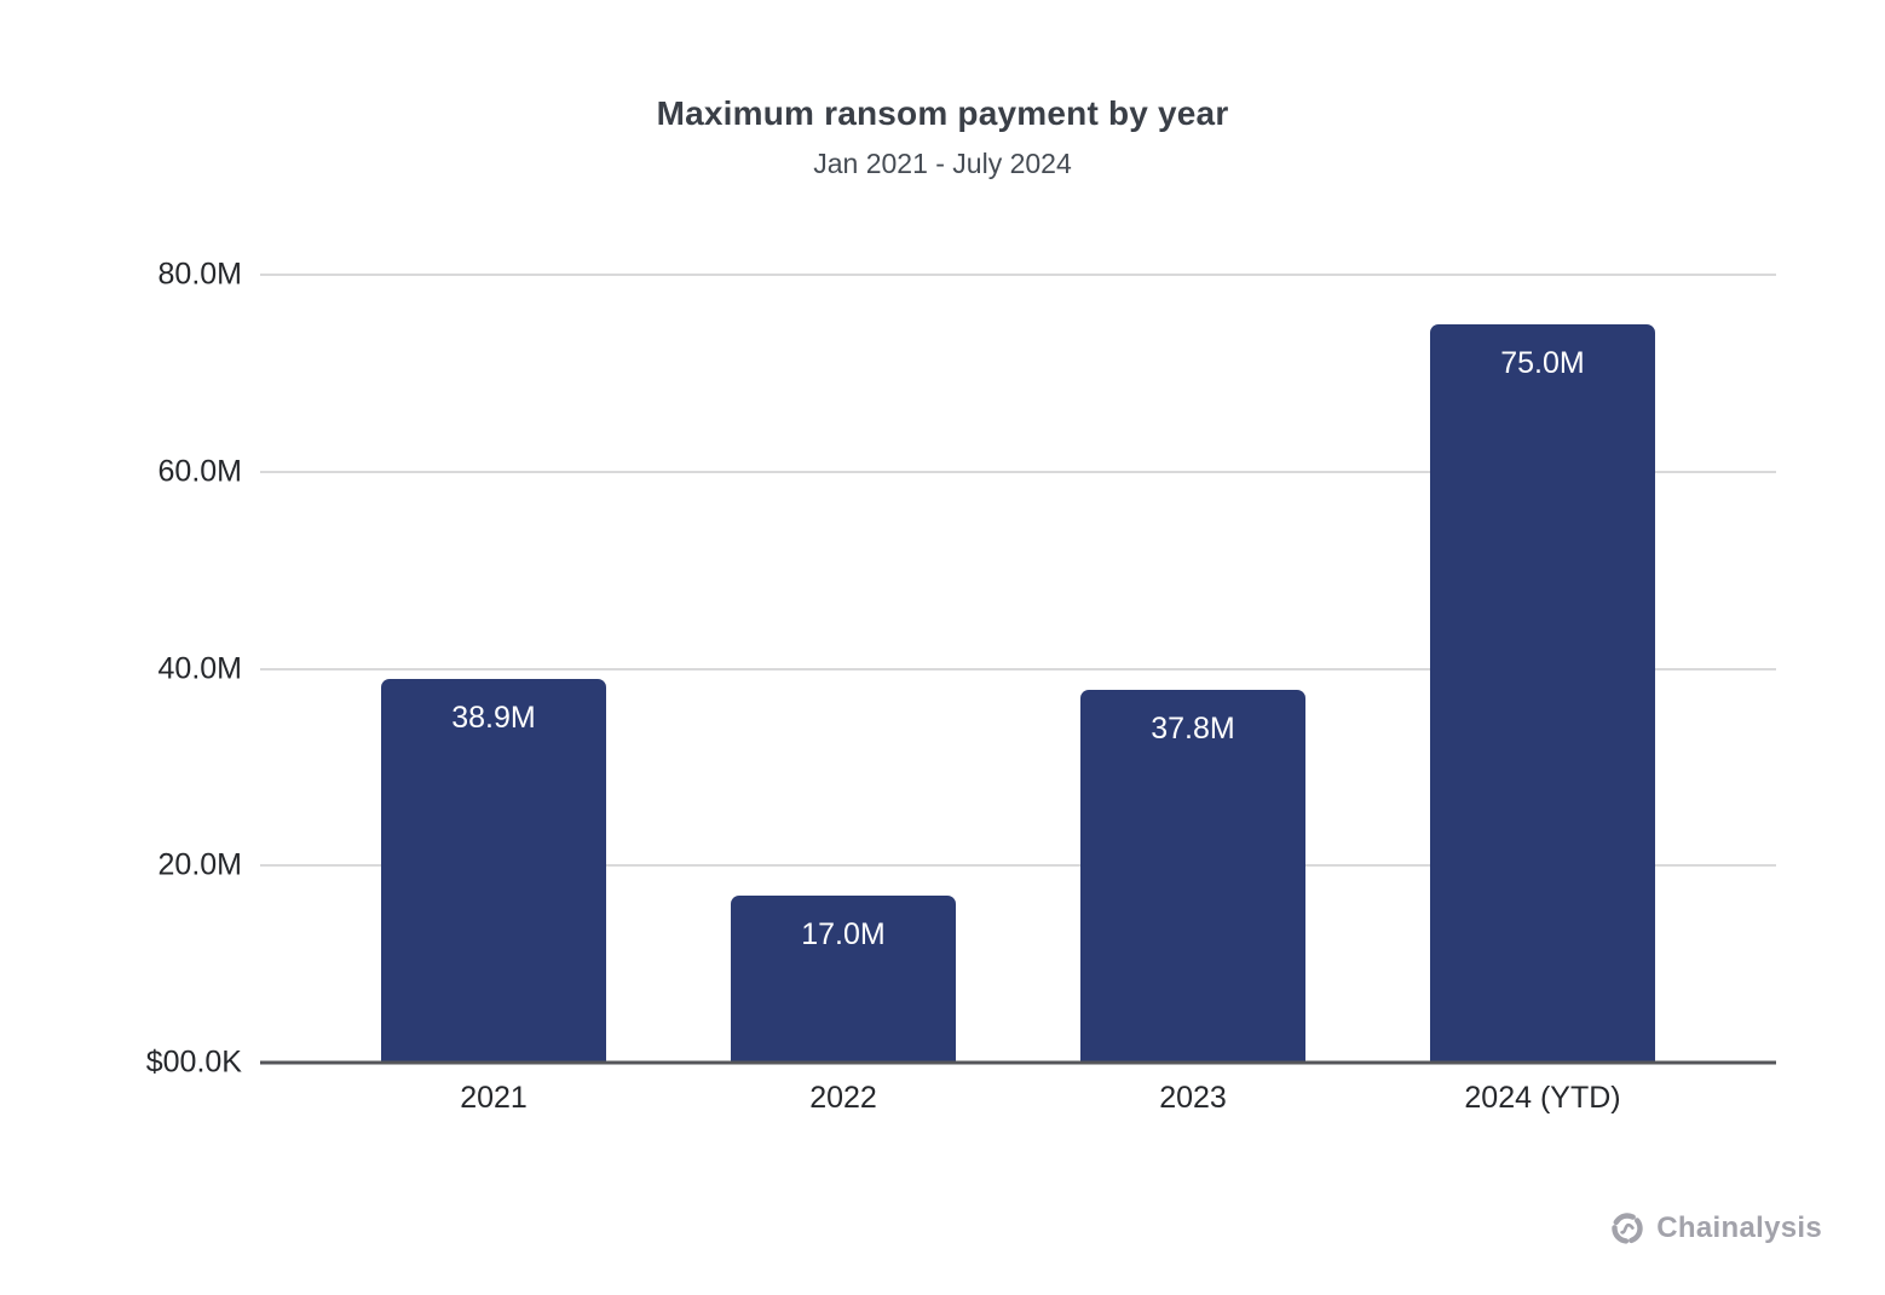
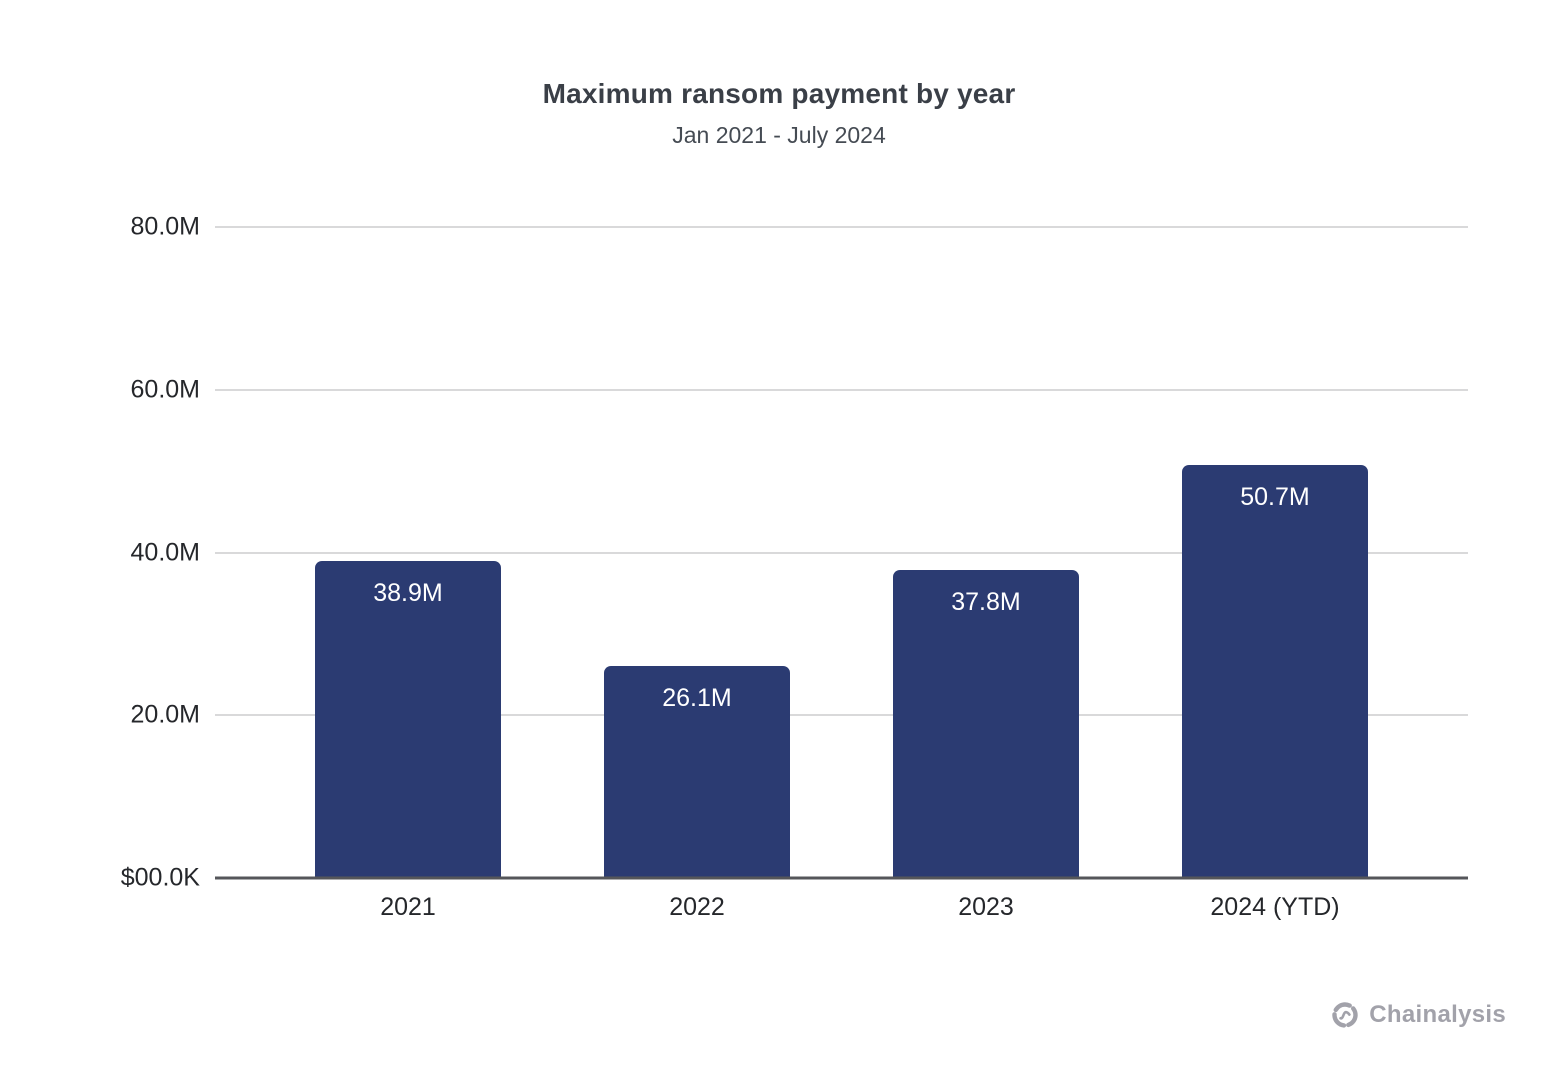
2022: 17.0M -> 26.1M
2024 (YTD): 75.0M -> 50.7M
